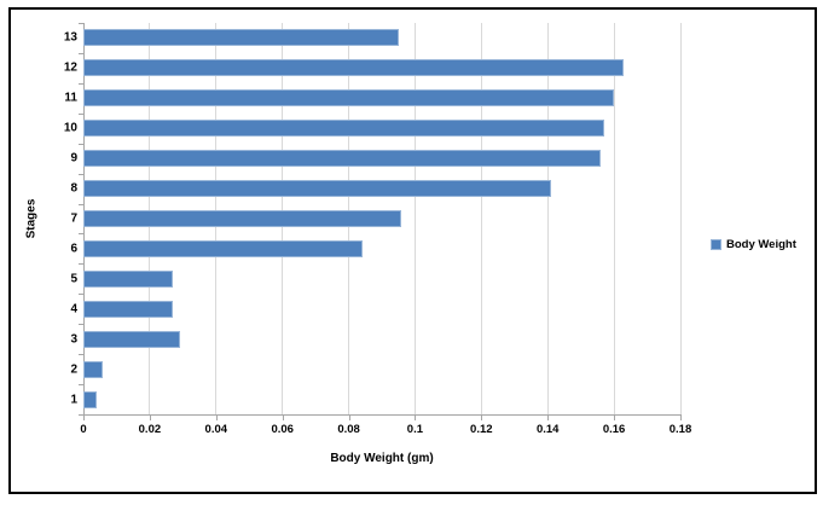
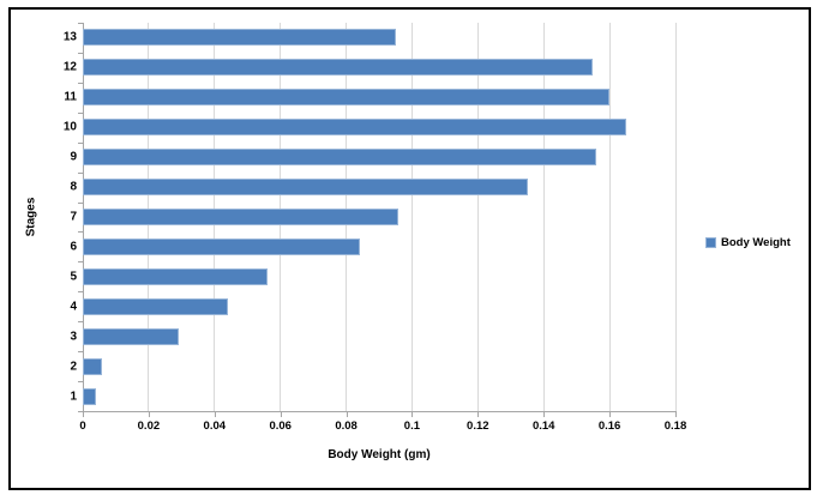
4: 0.027 -> 0.044
5: 0.027 -> 0.056
8: 0.141 -> 0.135
10: 0.157 -> 0.165
12: 0.163 -> 0.155
